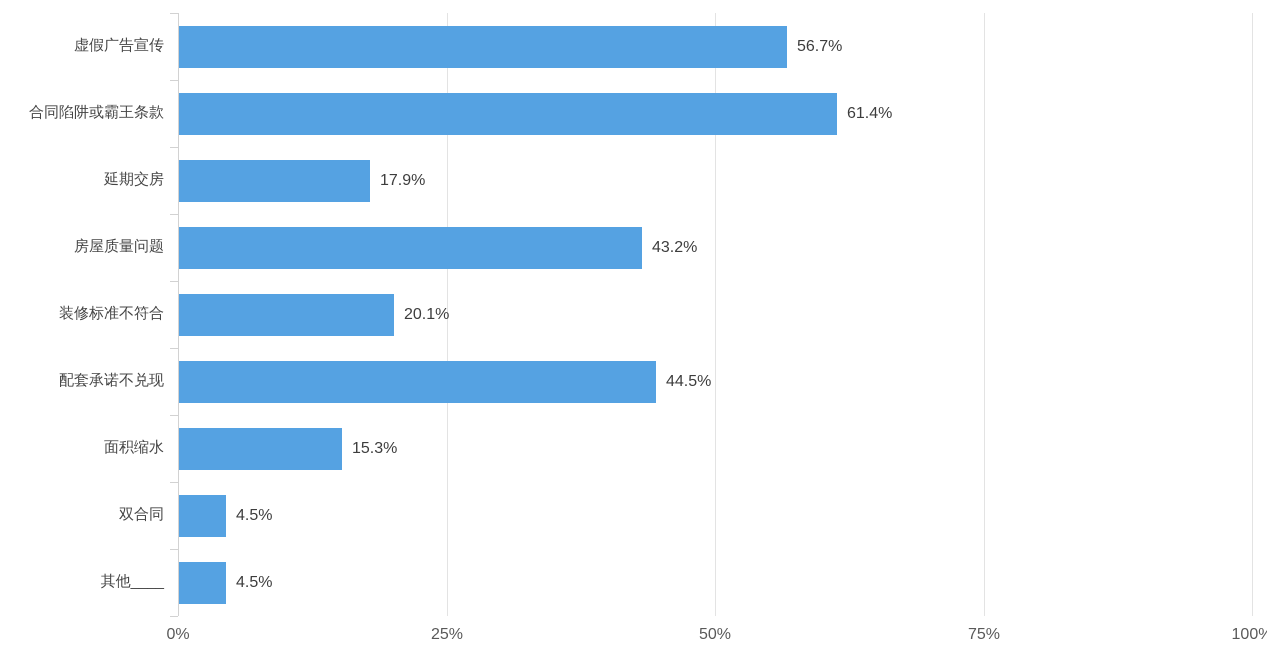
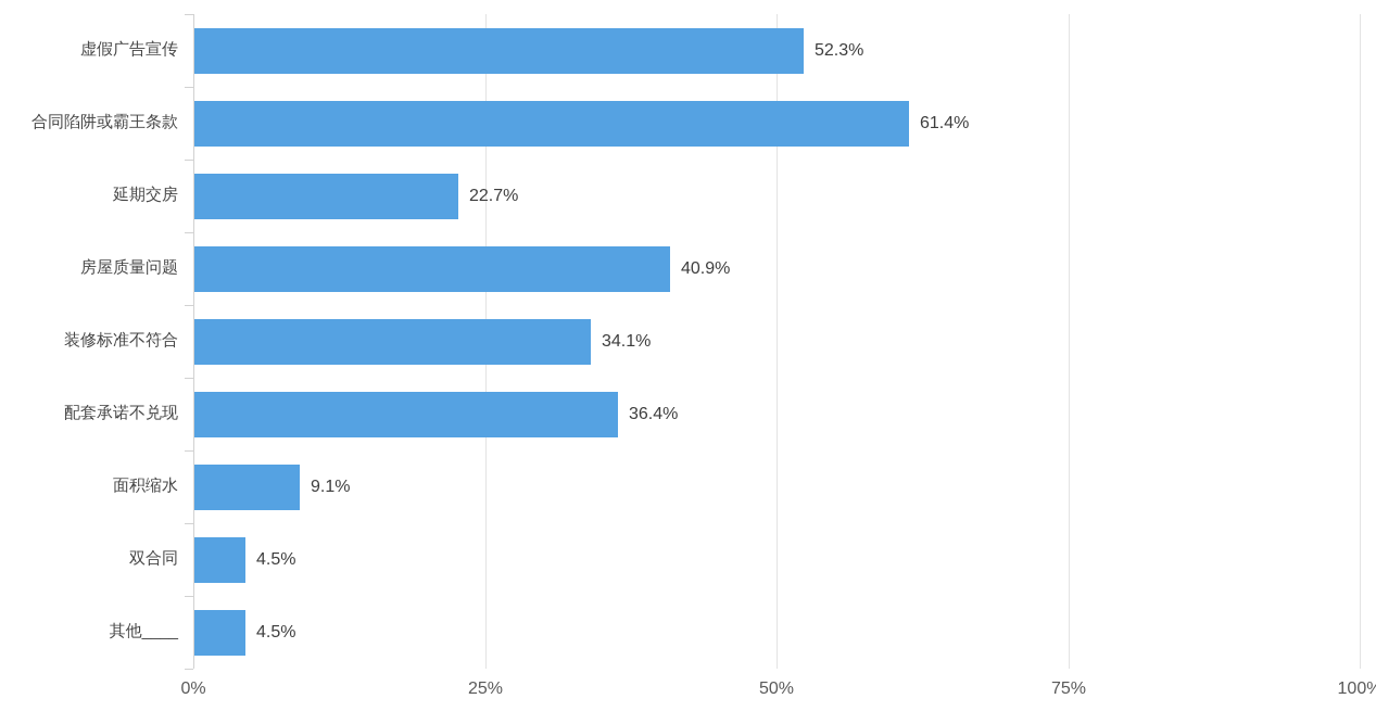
虚假广告宣传: 56.7% -> 52.3%
延期交房: 17.9% -> 22.7%
房屋质量问题: 43.2% -> 40.9%
装修标准不符合: 20.1% -> 34.1%
配套承诺不兑现: 44.5% -> 36.4%
面积缩水: 15.3% -> 9.1%
